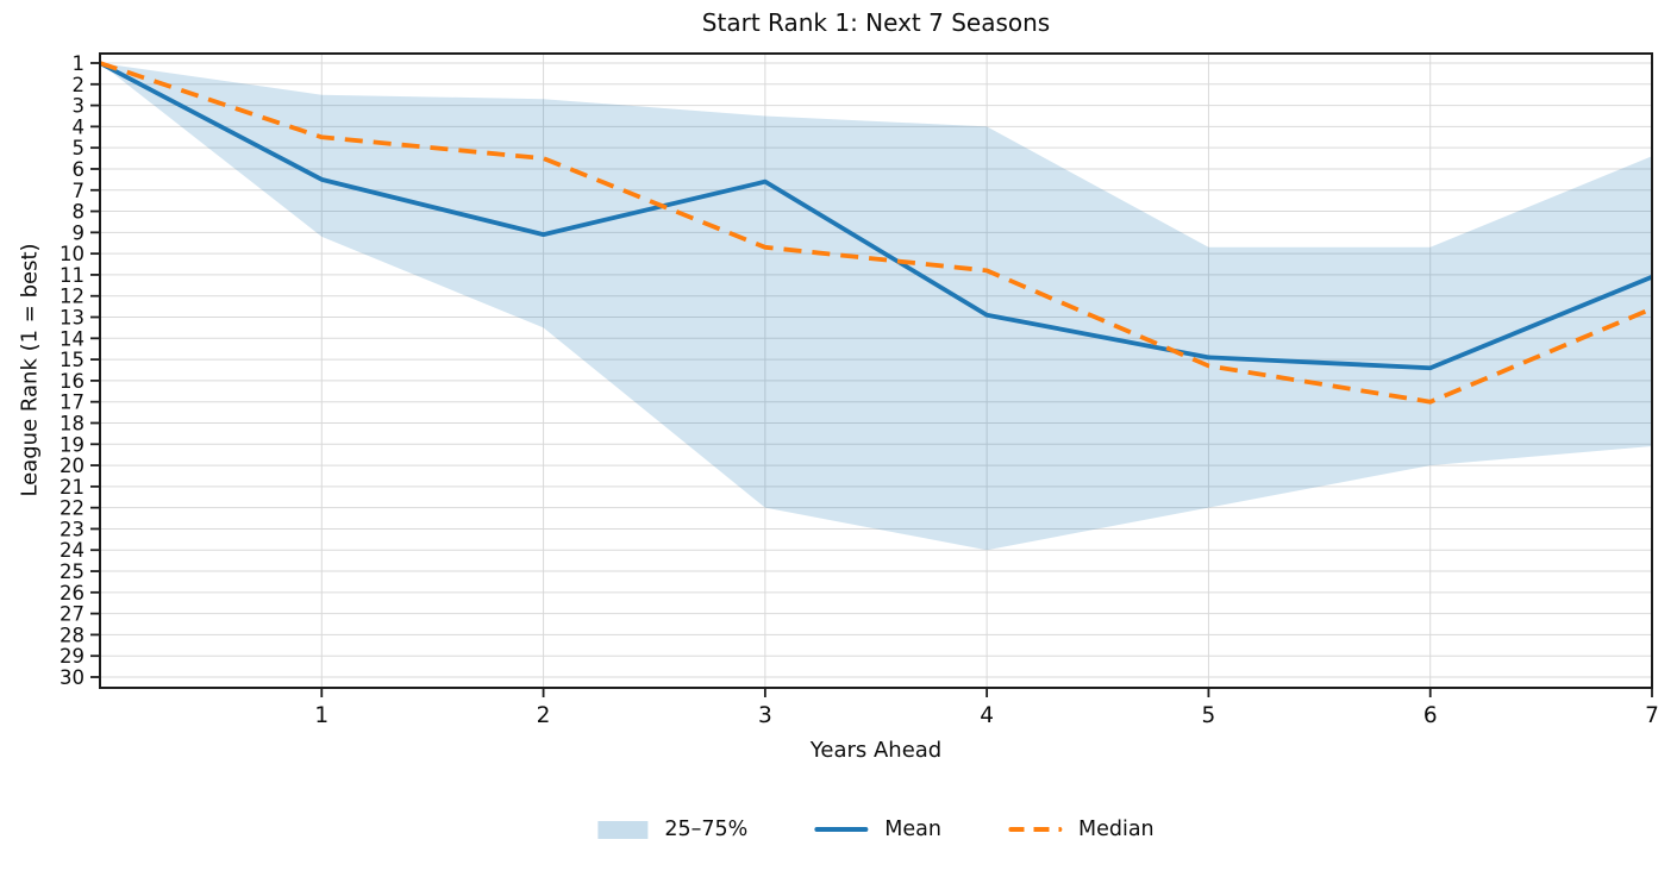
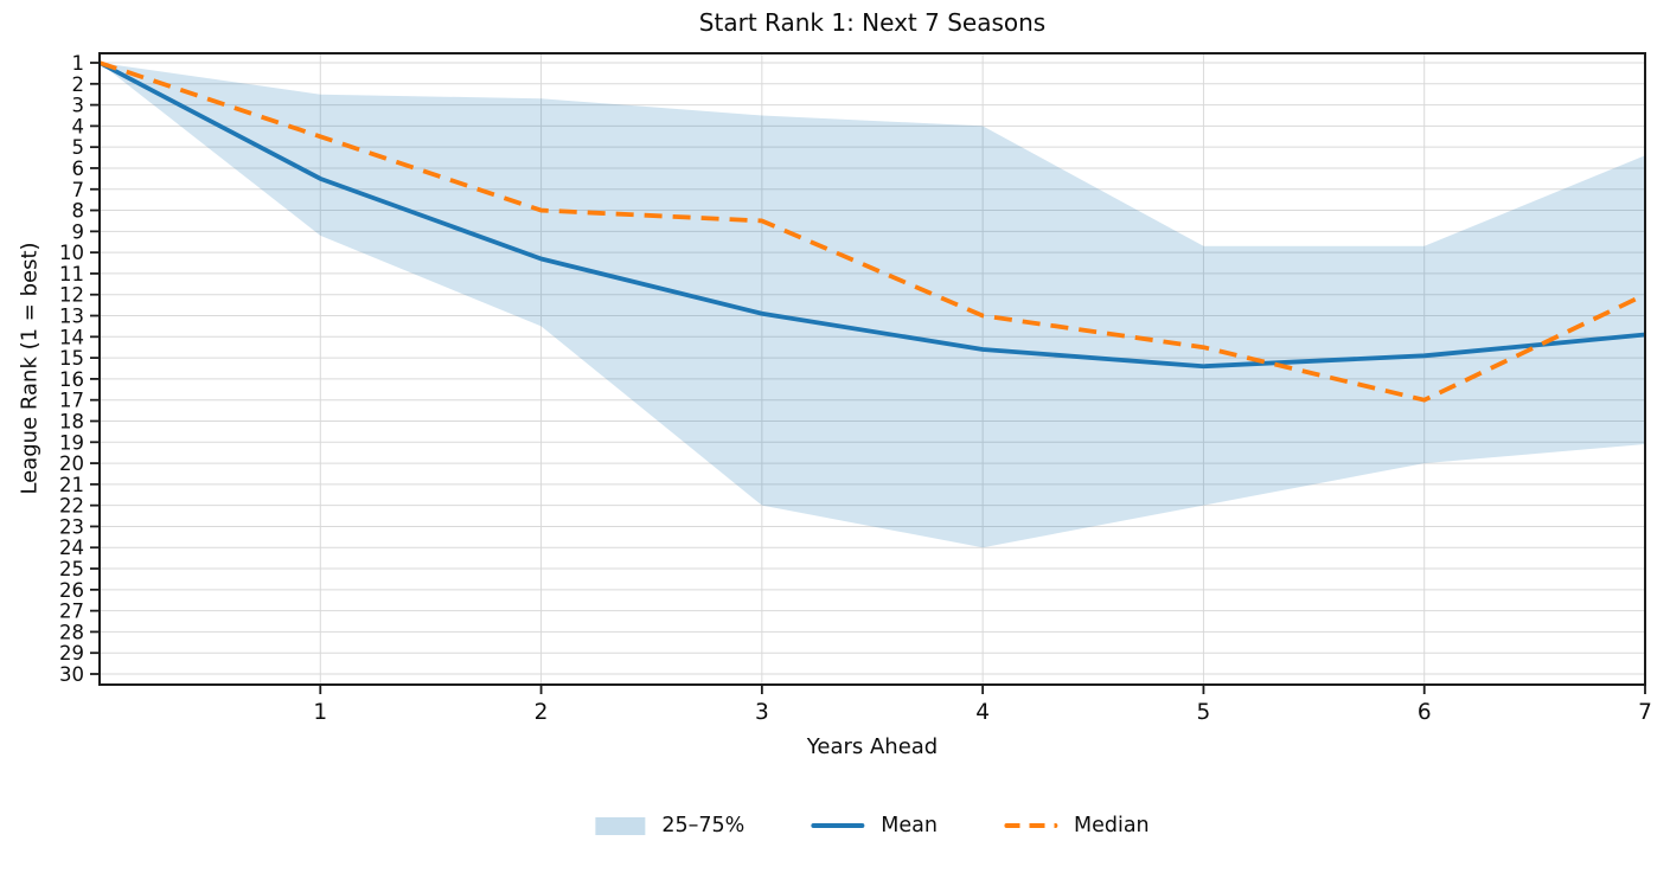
Mean/2: 9.1 -> 10.3
Median/2: 5.5 -> 8.0
Mean/3: 6.6 -> 12.9
Median/3: 9.7 -> 8.5
Mean/4: 12.9 -> 14.6
Median/4: 10.8 -> 13.0
Mean/5: 14.9 -> 15.4
Median/5: 15.3 -> 14.5
Mean/6: 15.4 -> 14.9
Mean/7: 11.1 -> 13.9
Median/7: 12.6 -> 12.0
